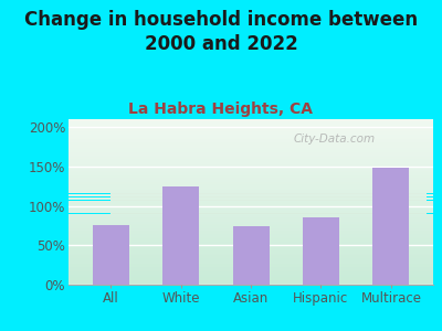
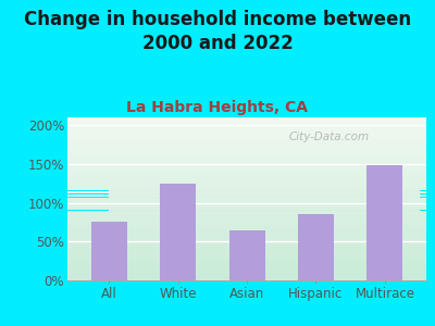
Asian: 74% -> 64%
